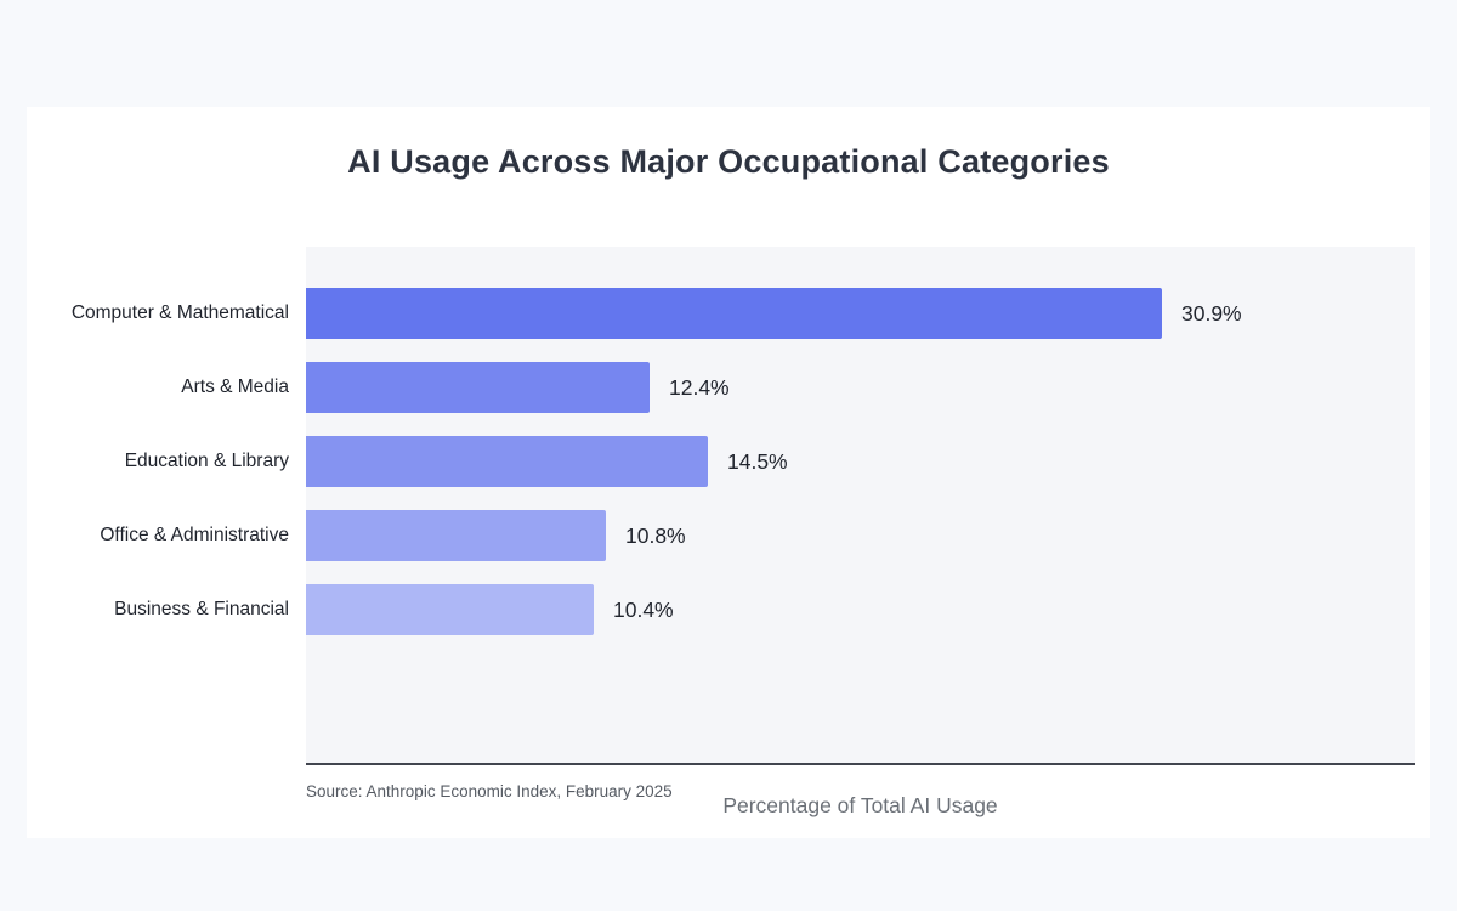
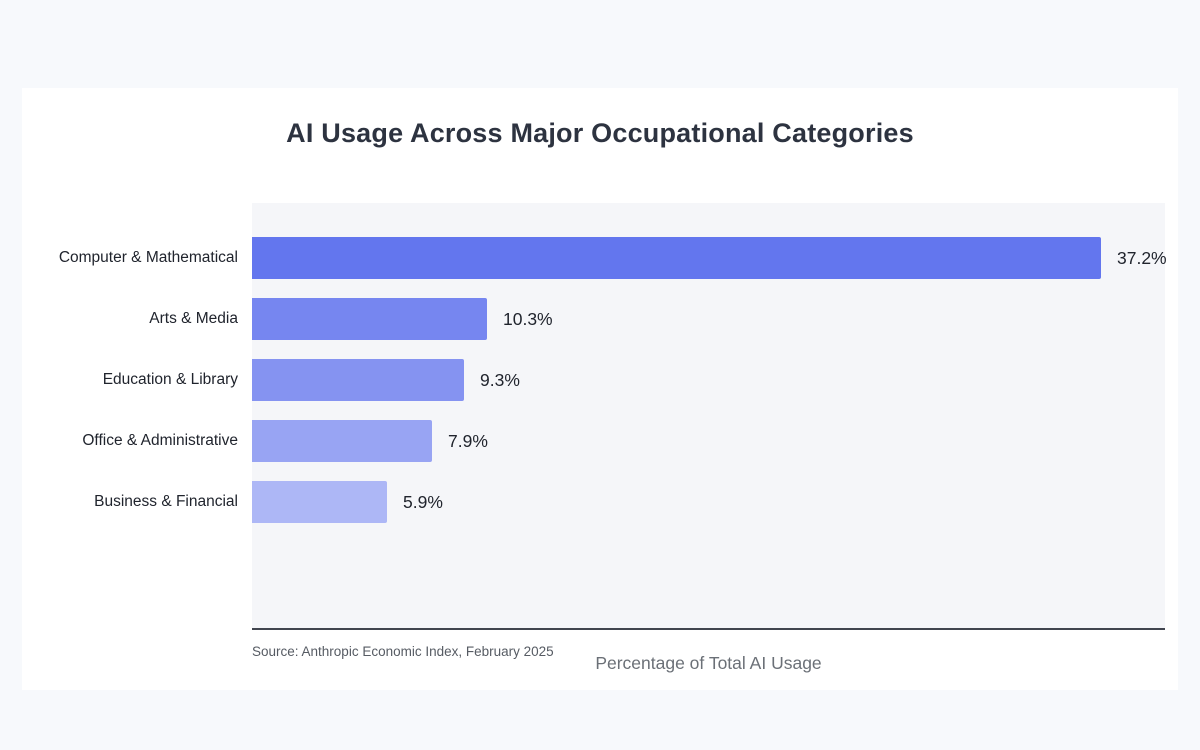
Computer & Mathematical: 30.9% -> 37.2%
Arts & Media: 12.4% -> 10.3%
Education & Library: 14.5% -> 9.3%
Office & Administrative: 10.8% -> 7.9%
Business & Financial: 10.4% -> 5.9%
